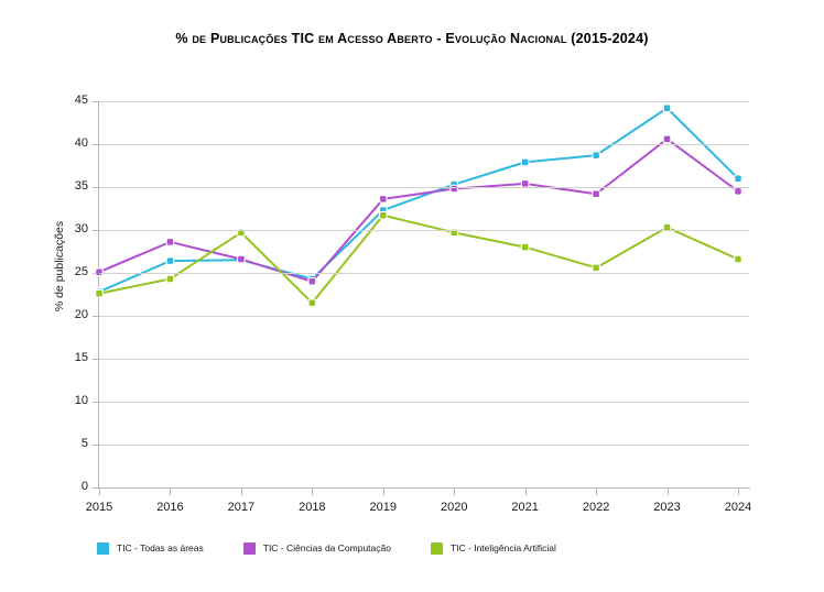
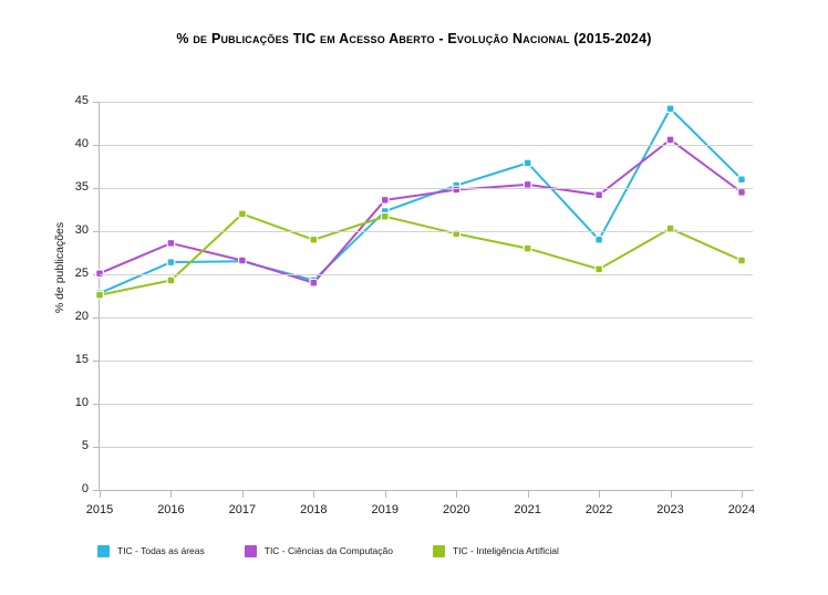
TIC - Inteligência Artificial/2017: 30 -> 32
TIC - Inteligência Artificial/2018: 22 -> 29
TIC - Todas as áreas/2022: 39 -> 29
